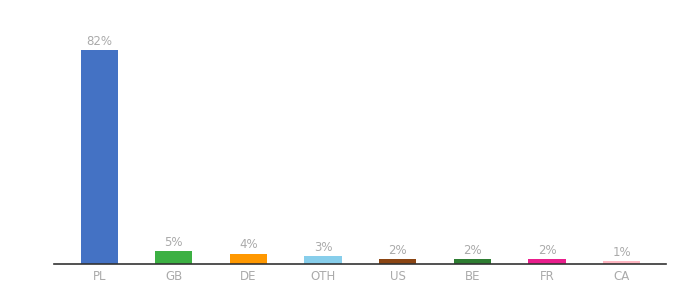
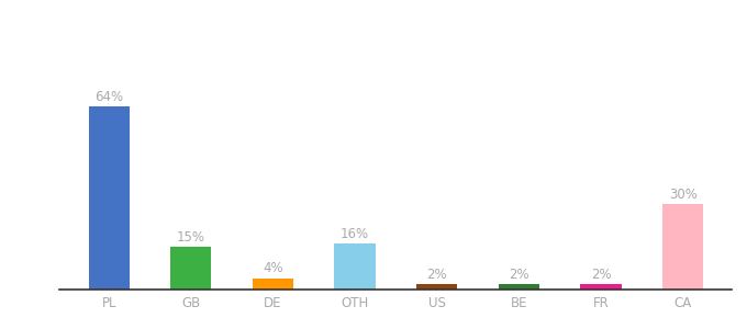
PL: 82% -> 64%
GB: 5% -> 15%
OTH: 3% -> 16%
CA: 1% -> 30%
